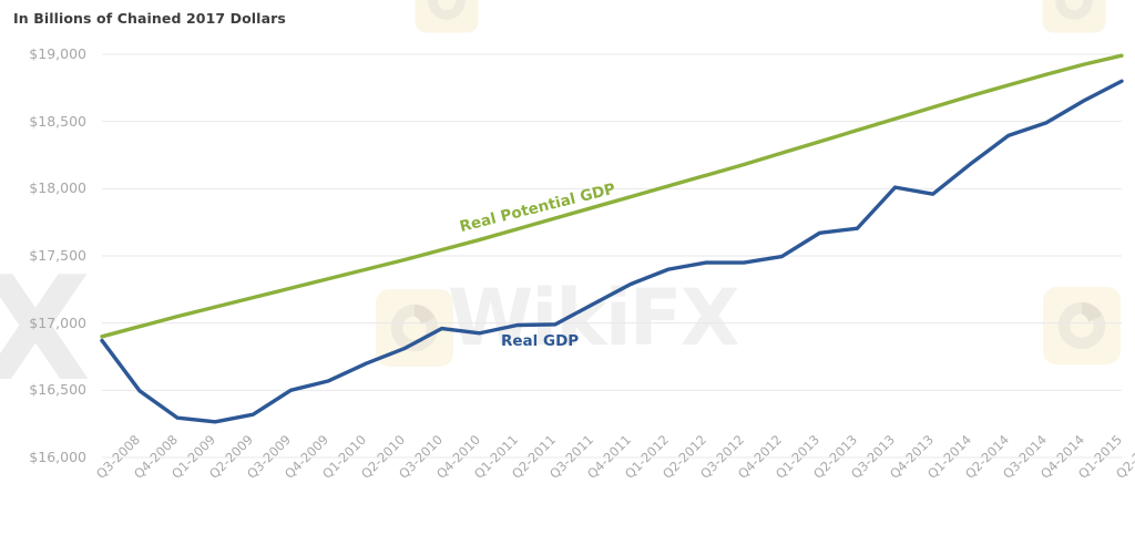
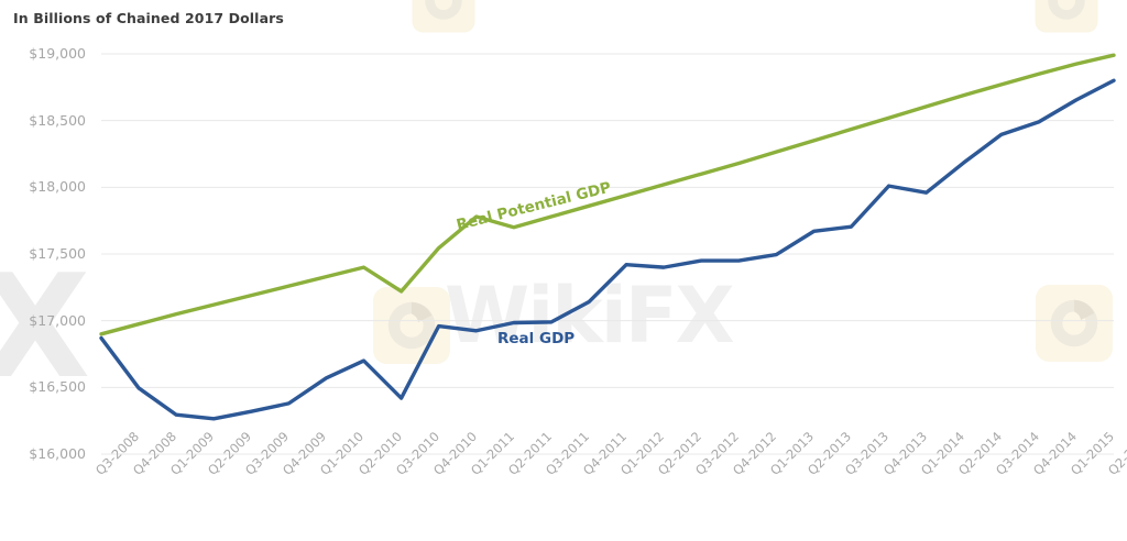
Real GDP/Q4-2009: $16500 -> $16380
Real Potential GDP/Q3-2010: $17470 -> $17220
Real GDP/Q3-2010: $16810 -> $16420
Real Potential GDP/Q1-2011: $17620 -> $17780
Real GDP/Q1-2012: $17290 -> $17420
